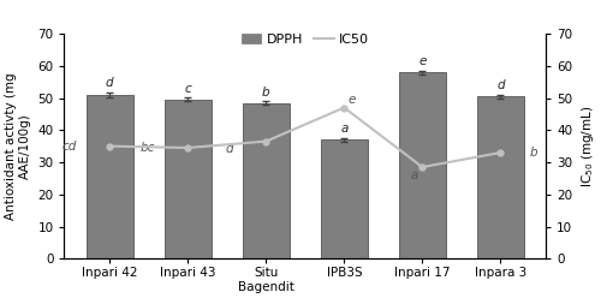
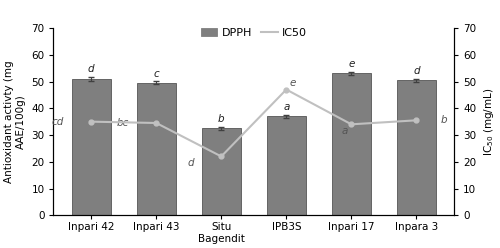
DPPH/Situ Bagendit: 48.5 -> 32.5
IC50/Situ Bagendit: 36.5 -> 22.0
DPPH/Inpari 17: 58.0 -> 53.0
IC50/Inpari 17: 28.5 -> 34.0
IC50/Inpara 3: 33.0 -> 35.5
